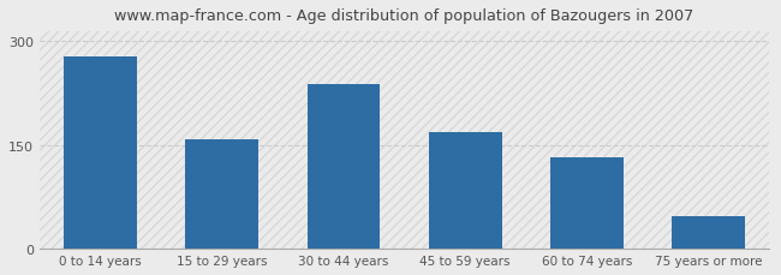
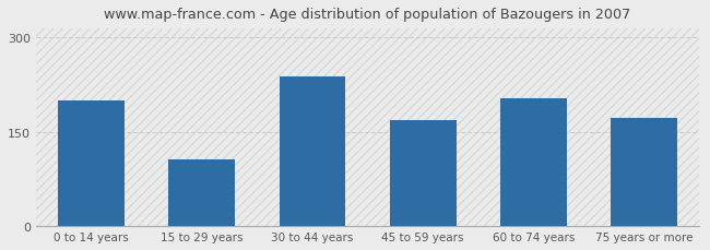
0 to 14 years: 278 -> 200
15 to 29 years: 158 -> 106
60 to 74 years: 133 -> 204
75 years or more: 48 -> 172
